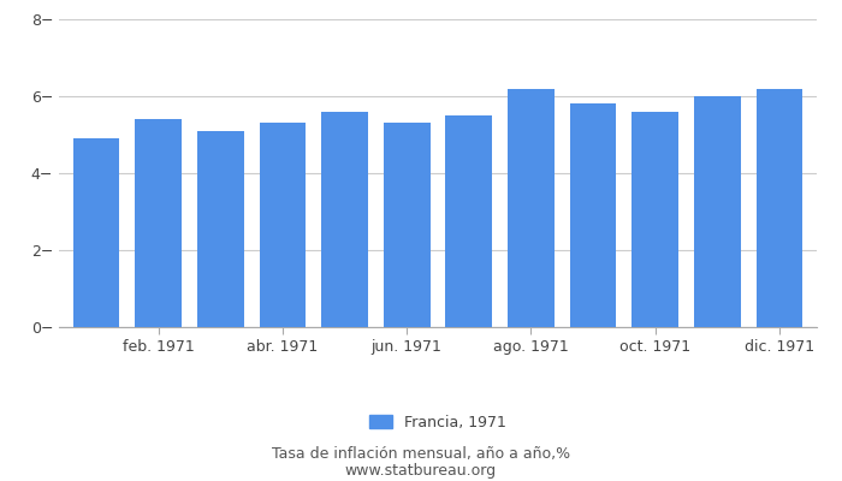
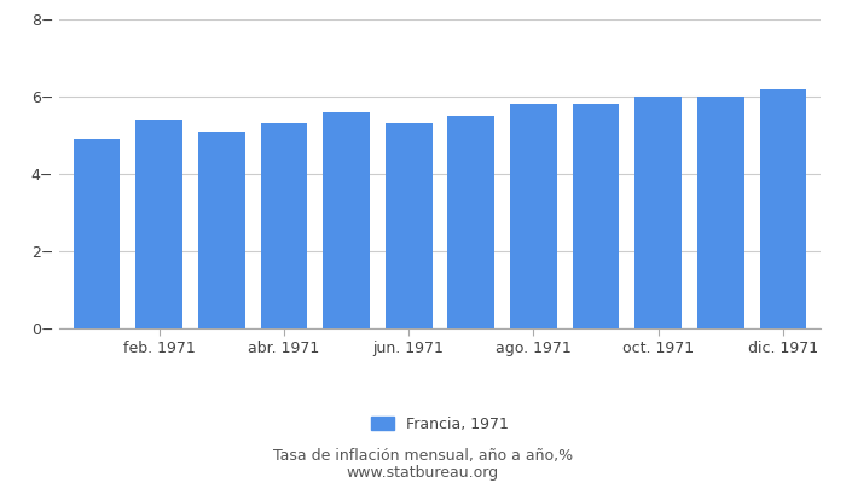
ago. 1971: 6.2- -> 5.8-
oct. 1971: 5.6- -> 6.0-
